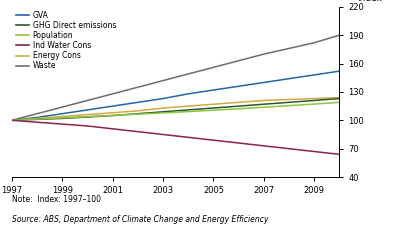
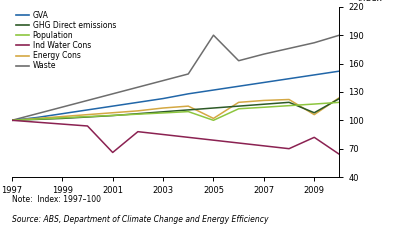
Ind Water Cons/2001: 91 -> 66
Population/2005: 111 -> 100
Energy Cons/2005: 117 -> 102
Waste/2005: 156 -> 190
GHG Direct emissions/2009: 121 -> 108
Ind Water Cons/2009: 67 -> 82
Energy Cons/2009: 123 -> 106
